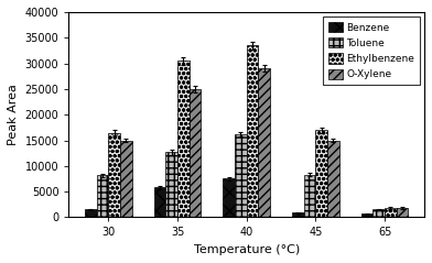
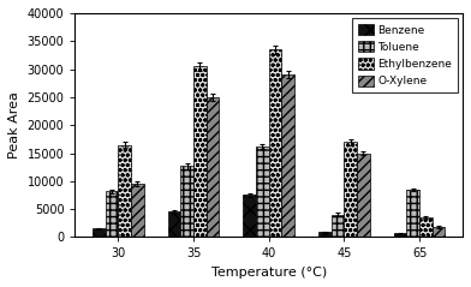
O-Xylene/30: 15000 -> 9500
Benzene/35: 5800 -> 4500
Toluene/45: 8300 -> 4000
Toluene/65: 1500 -> 8500
Ethylbenzene/65: 1800 -> 3500
